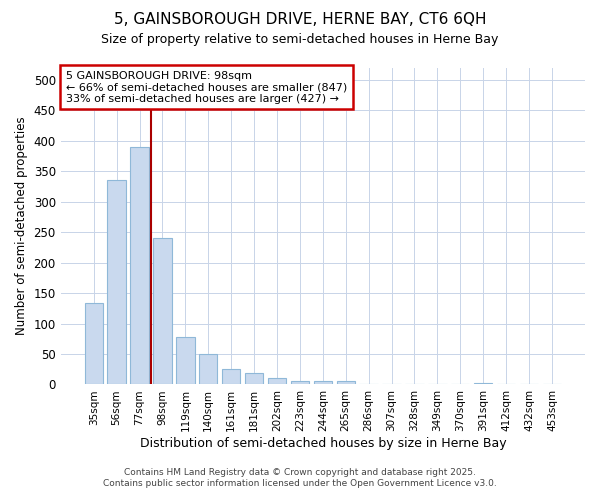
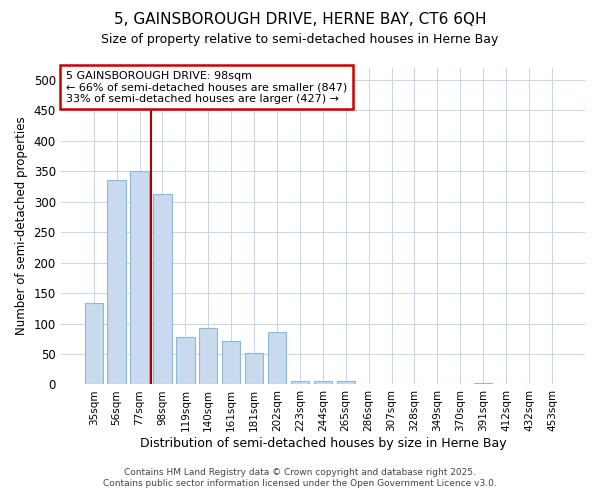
77sqm: 390 -> 350
98sqm: 240 -> 312
140sqm: 50 -> 92
161sqm: 25 -> 72
181sqm: 19 -> 52
202sqm: 10 -> 86
